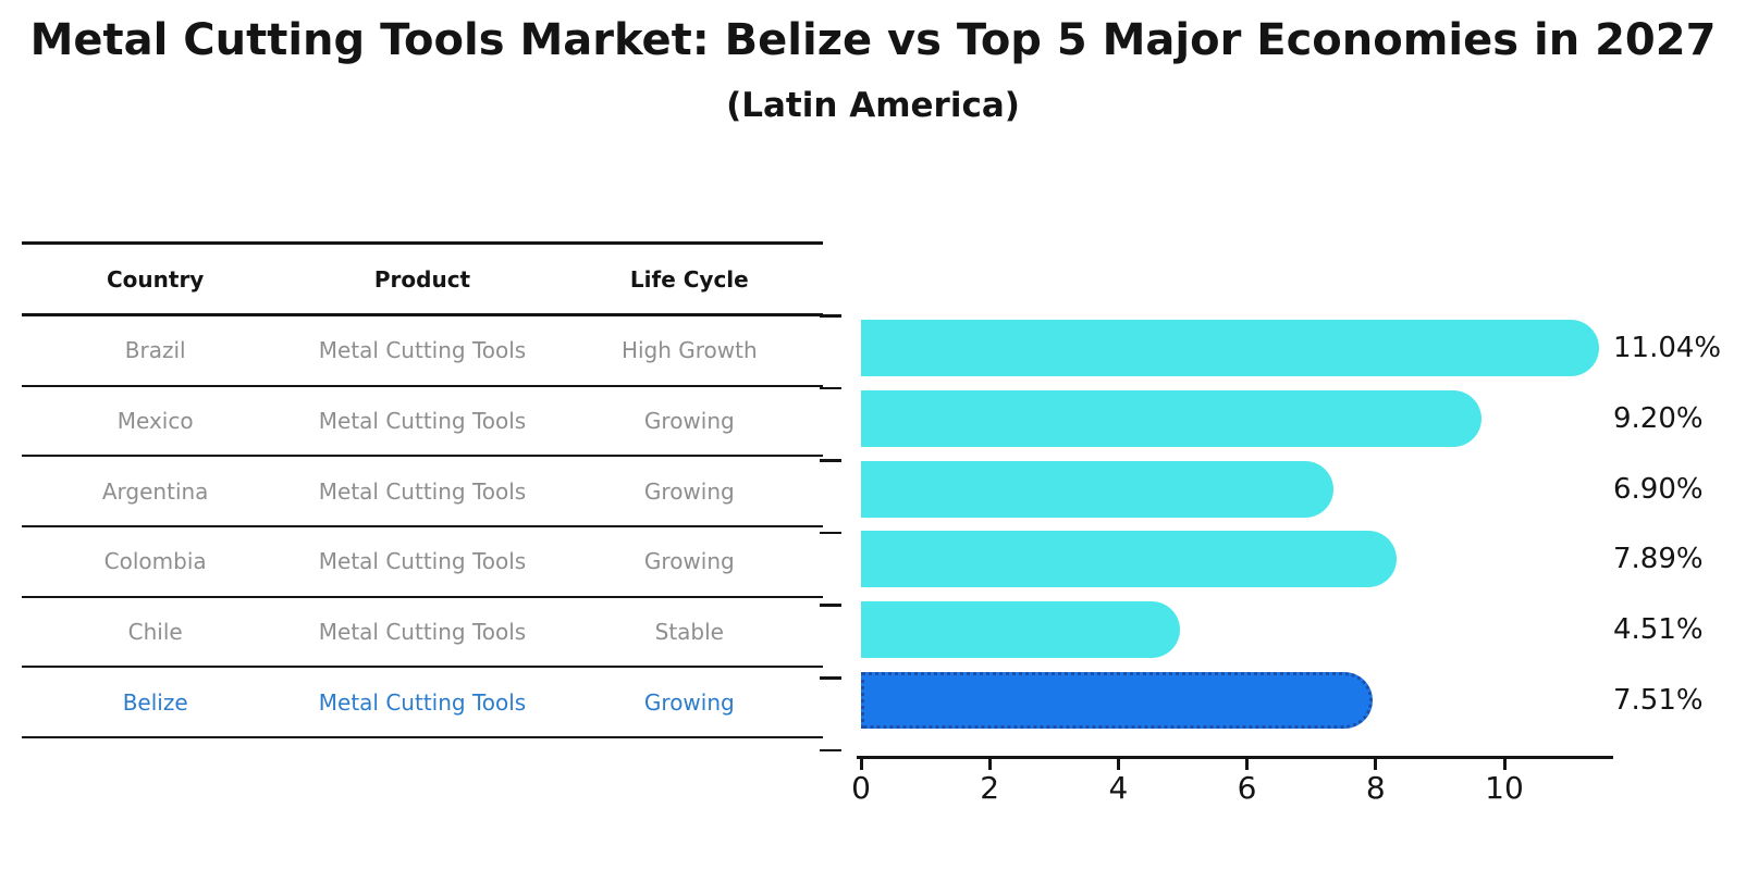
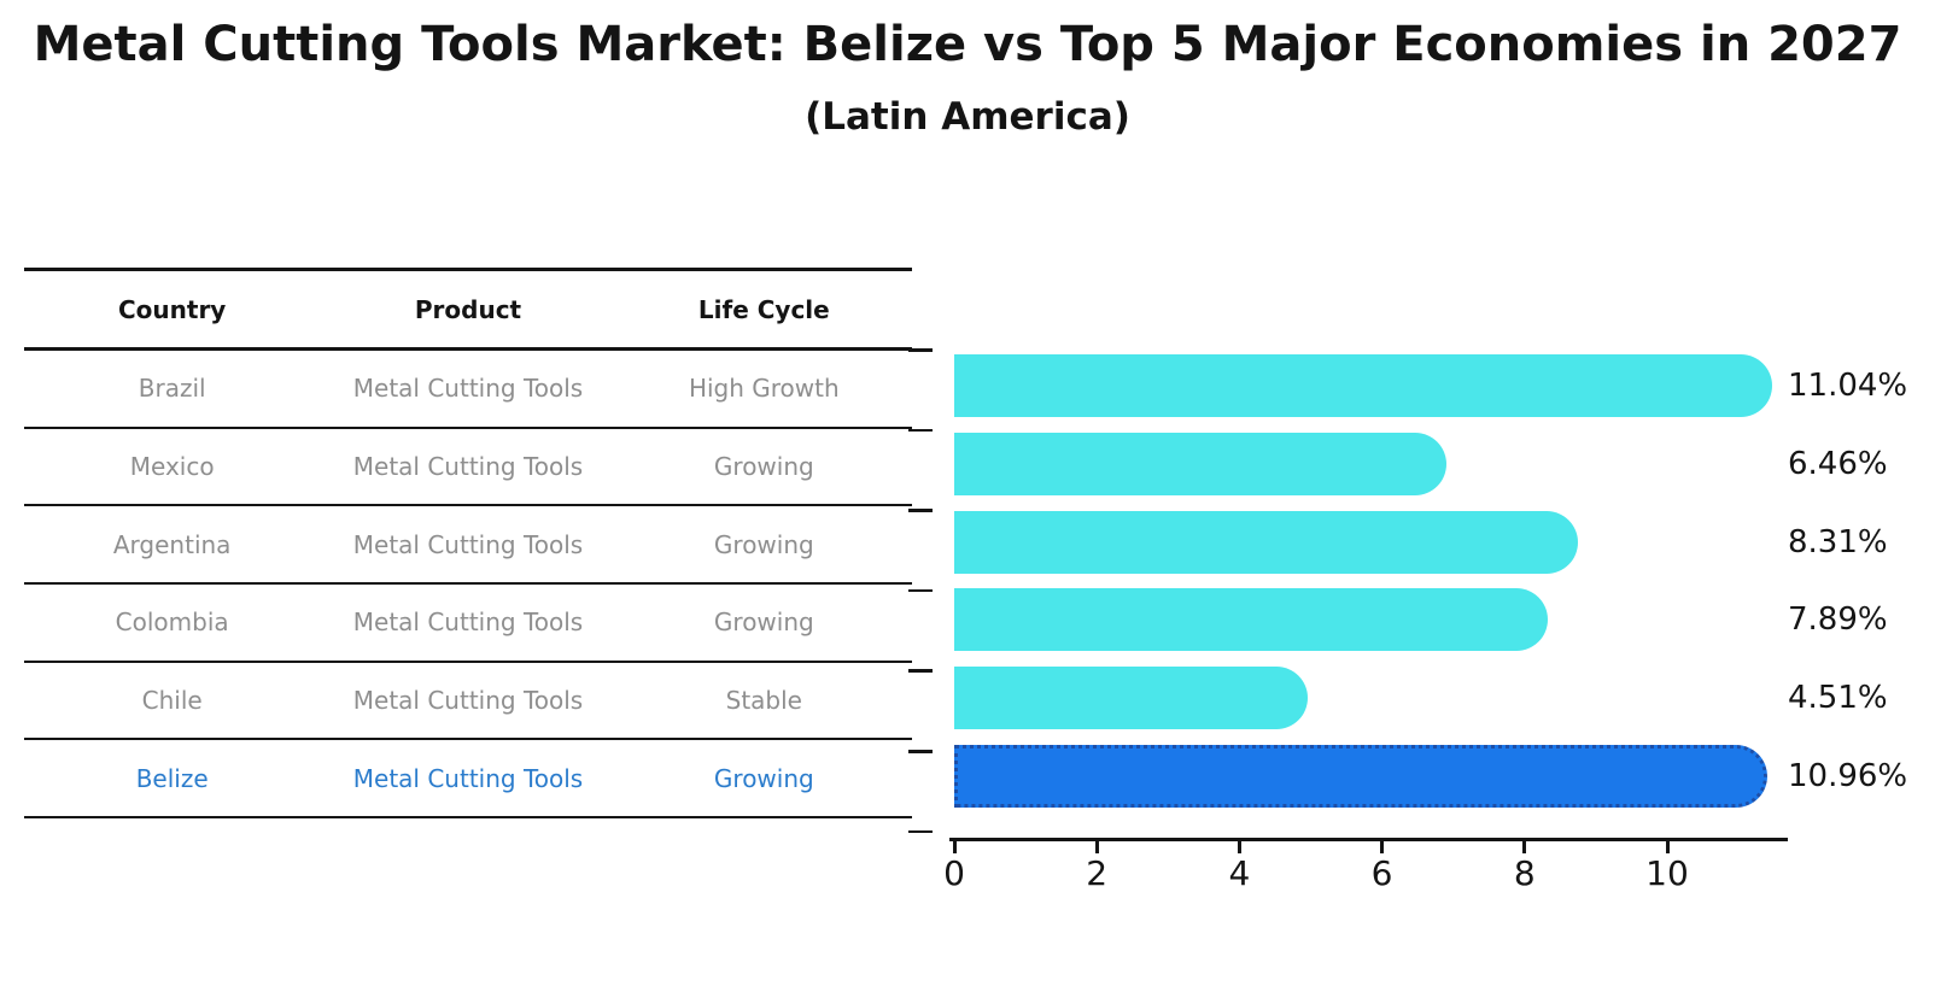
Mexico: 9.20% -> 6.46%
Argentina: 6.90% -> 8.31%
Belize: 7.51% -> 10.96%
